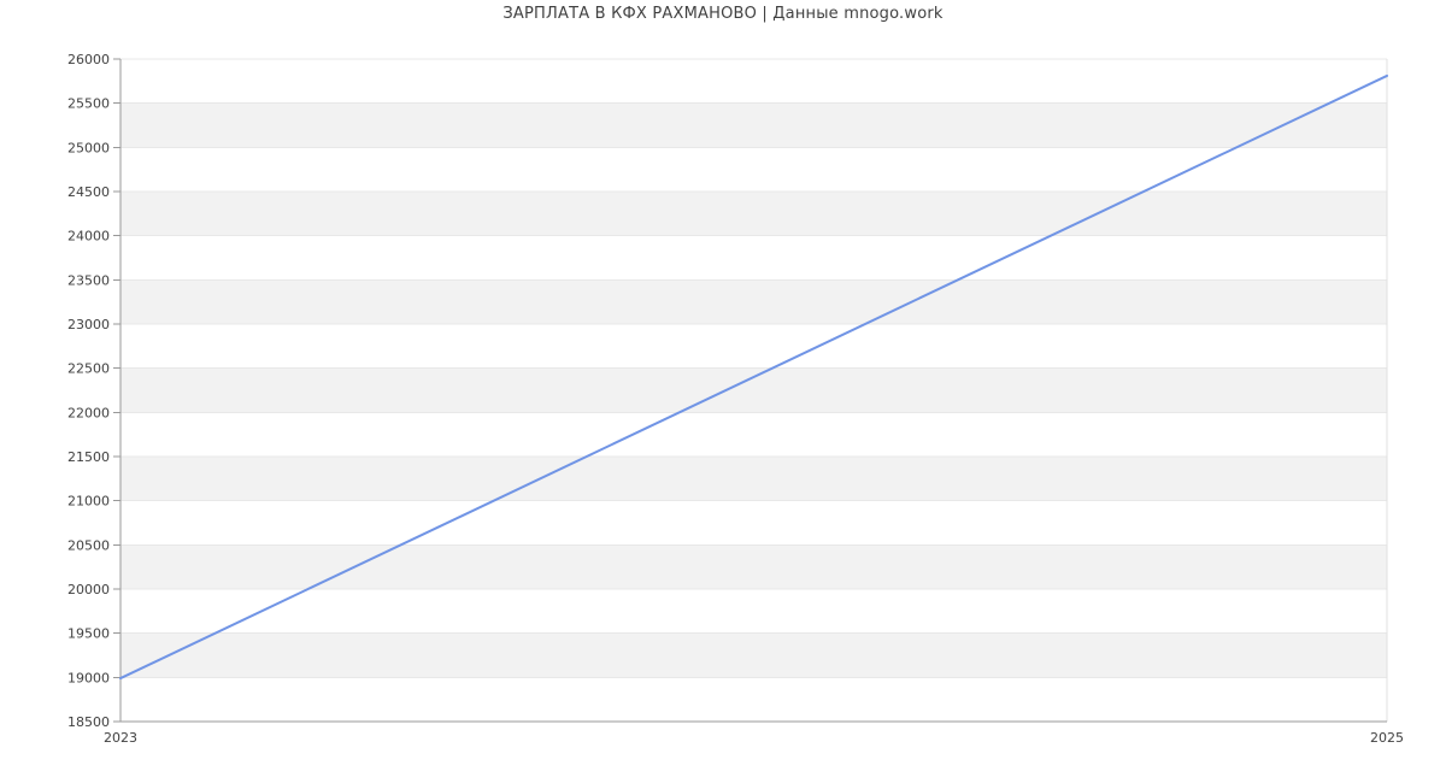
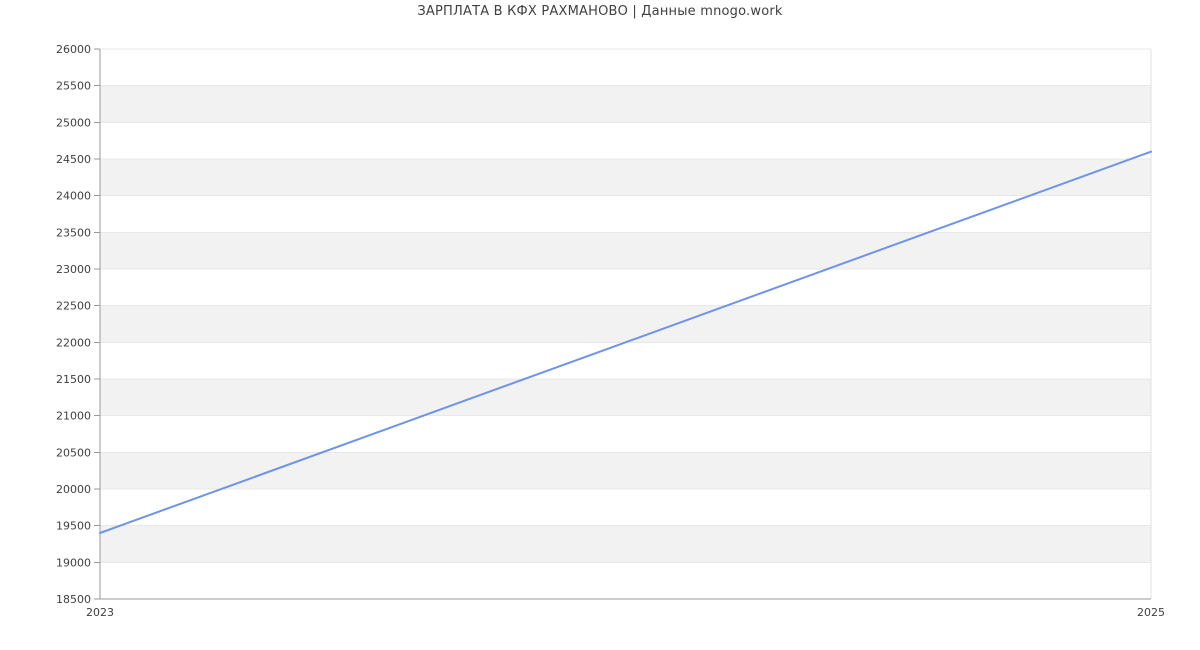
2023: 19000 -> 19400
2025: 25800 -> 24600
